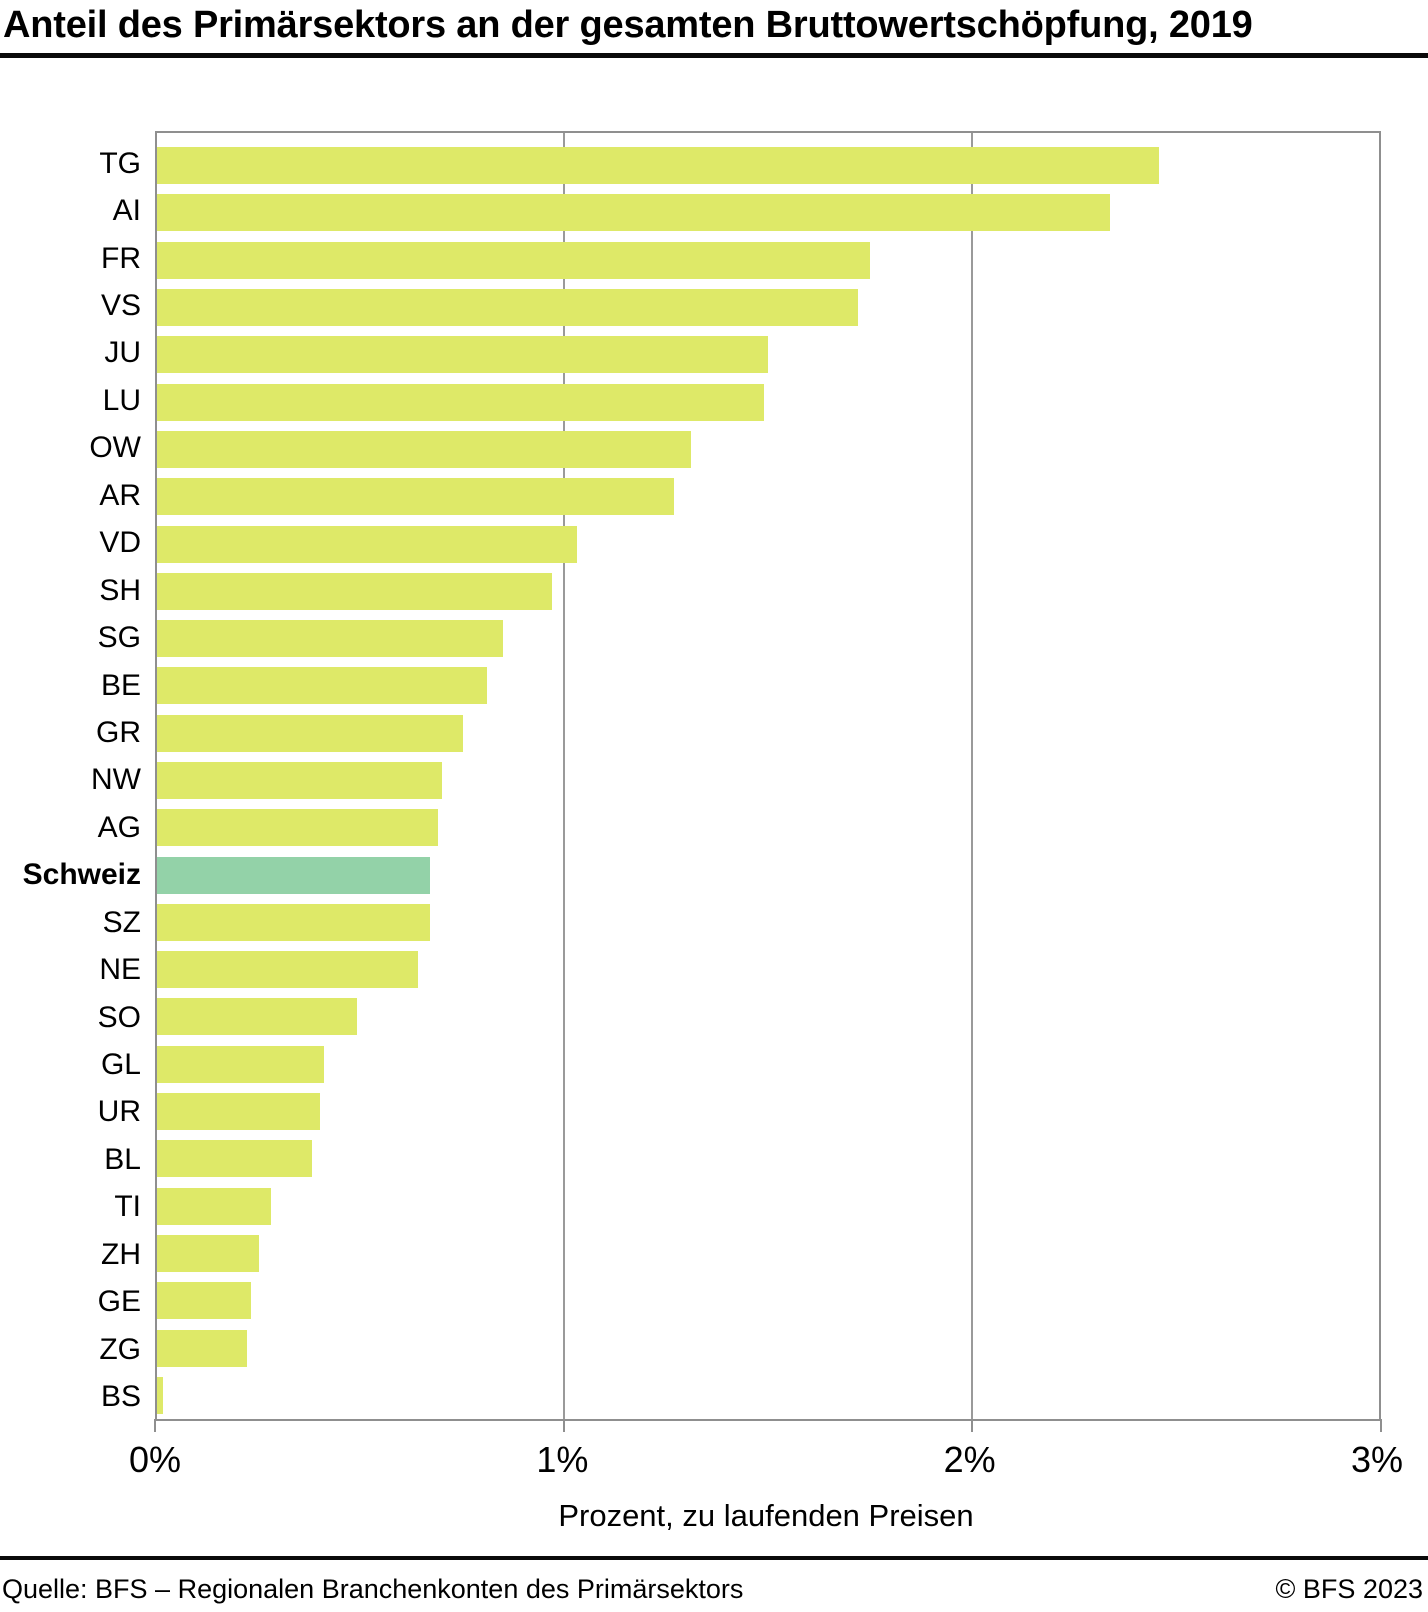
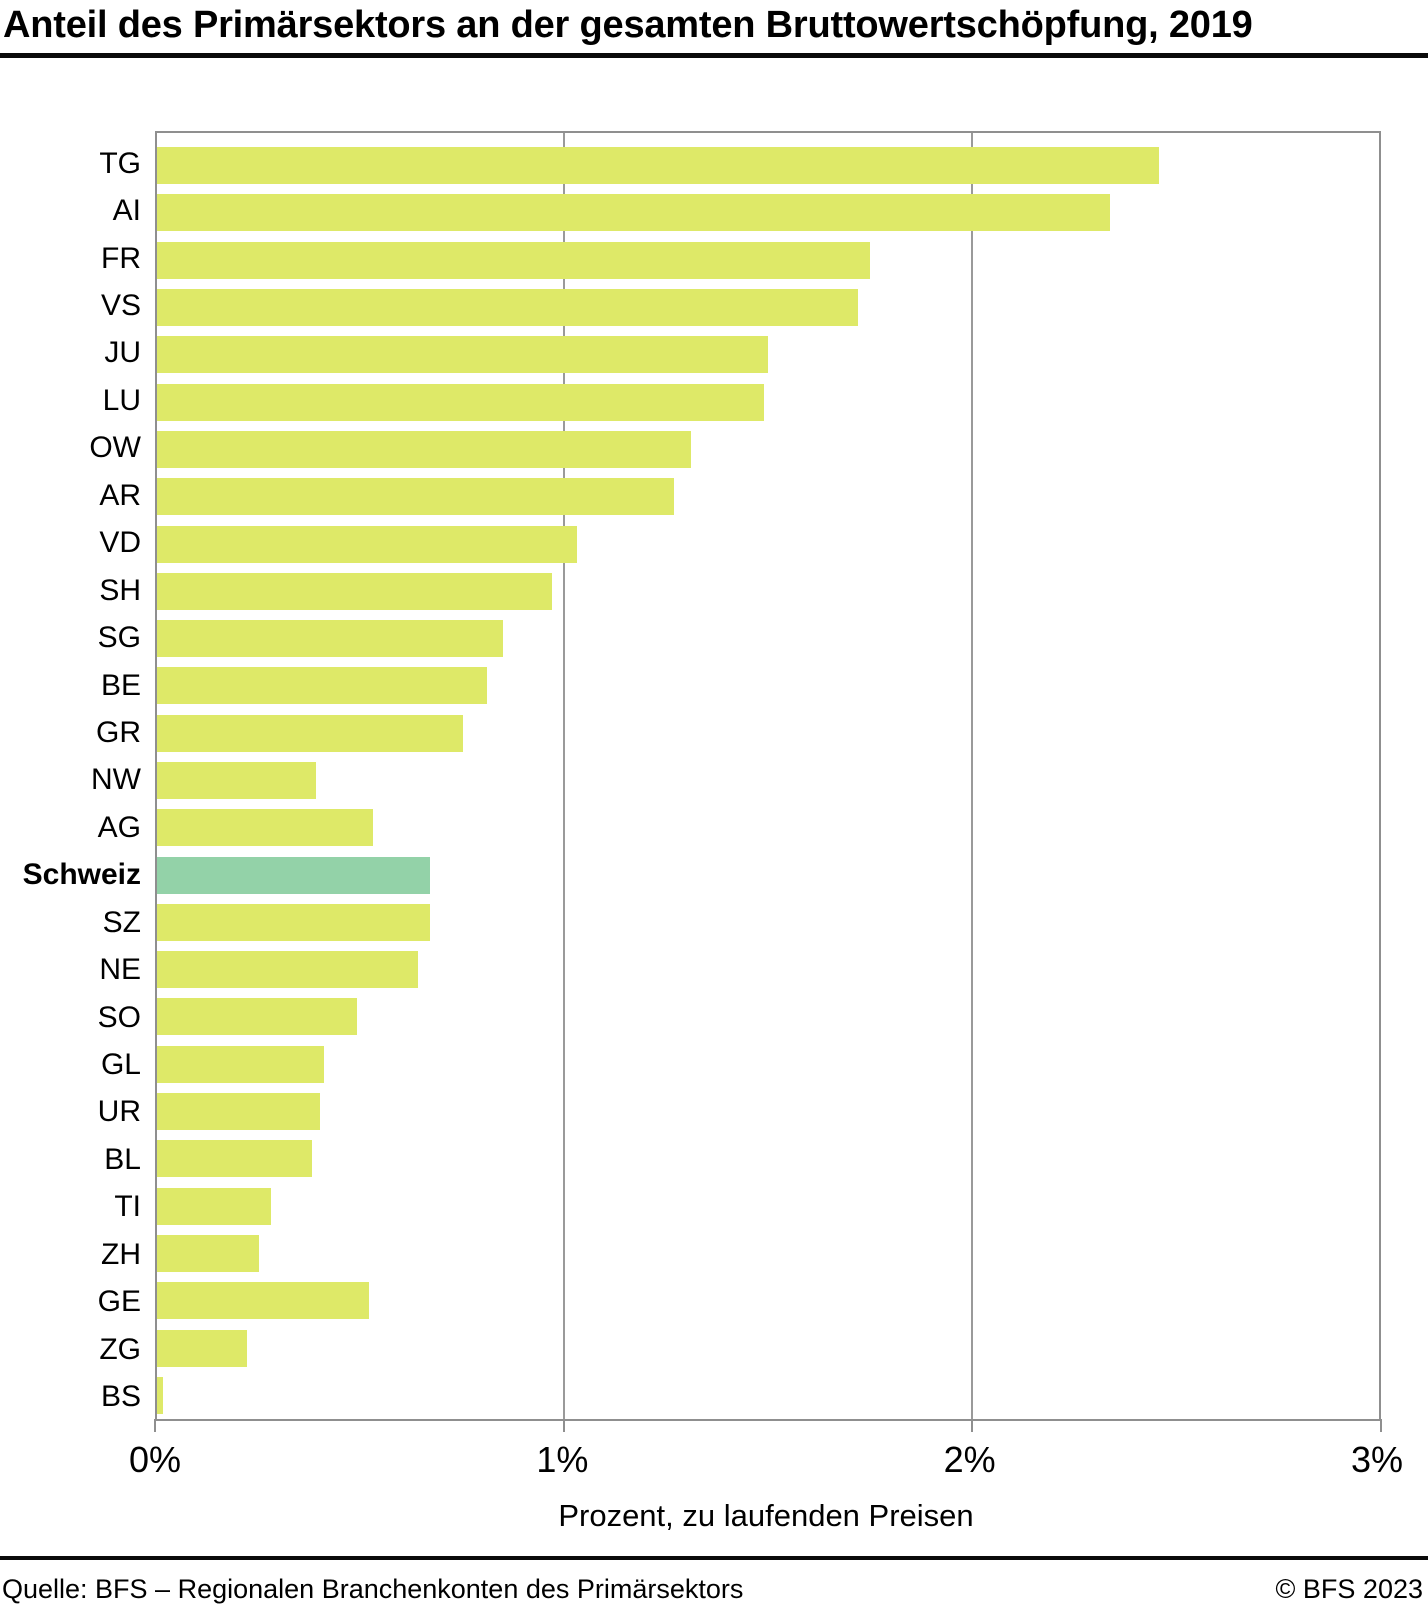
NW: 0.70% -> 0.39%
AG: 0.69% -> 0.53%
GE: 0.23% -> 0.52%
